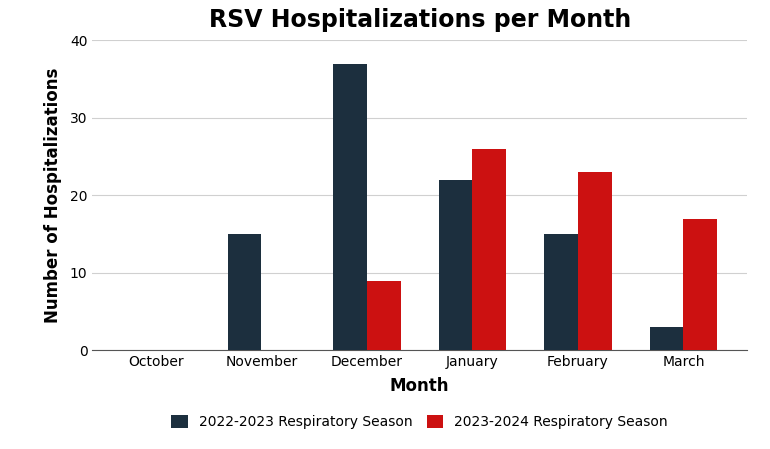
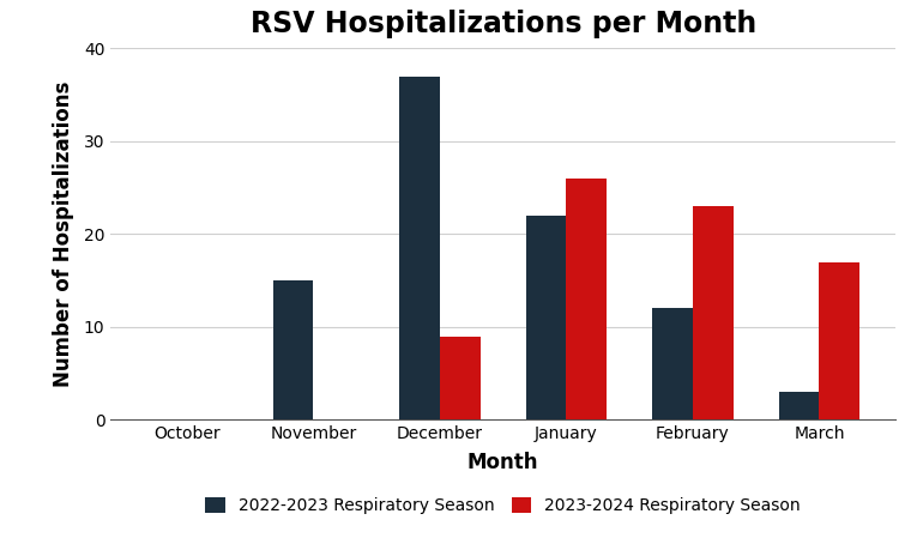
2022-2023 Respiratory Season/February: 15 -> 12
